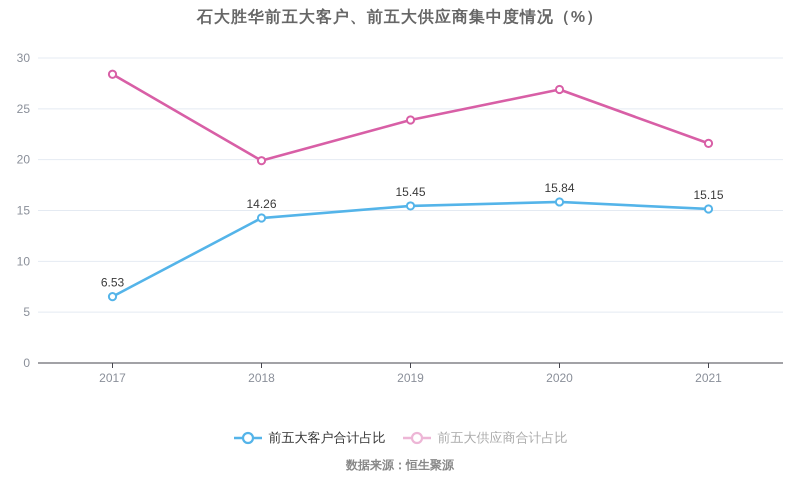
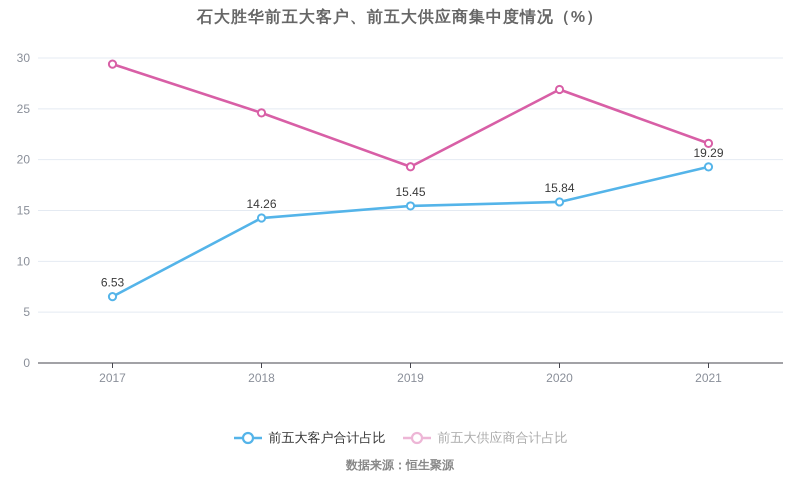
前五大供应商合计占比/2017: 28.4 -> 29.4
前五大供应商合计占比/2018: 19.9 -> 24.6
前五大供应商合计占比/2019: 23.9 -> 19.3
前五大客户合计占比/2021: 15.15 -> 19.29
